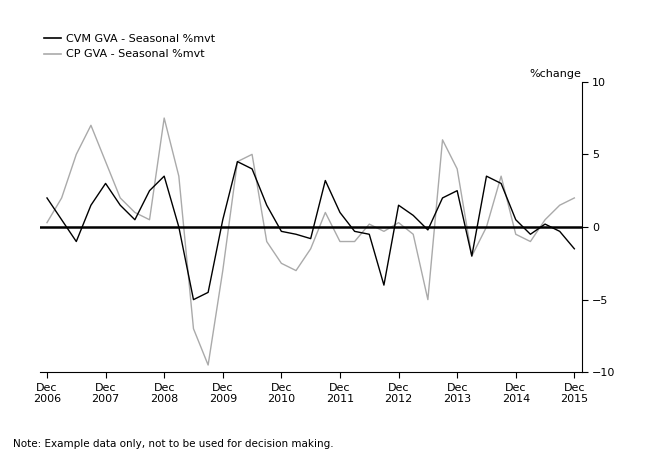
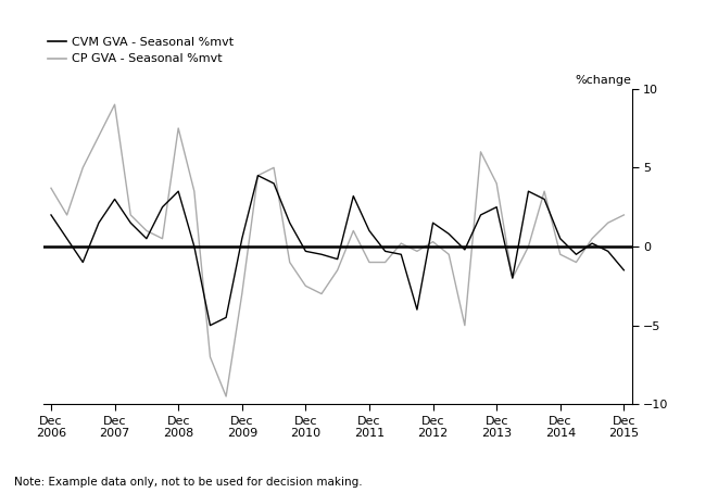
CP GVA - Seasonal %mvt/Dec 2006: 0.3 -> 3.7
CP GVA - Seasonal %mvt/Dec 2007: 4.5 -> 9.0
